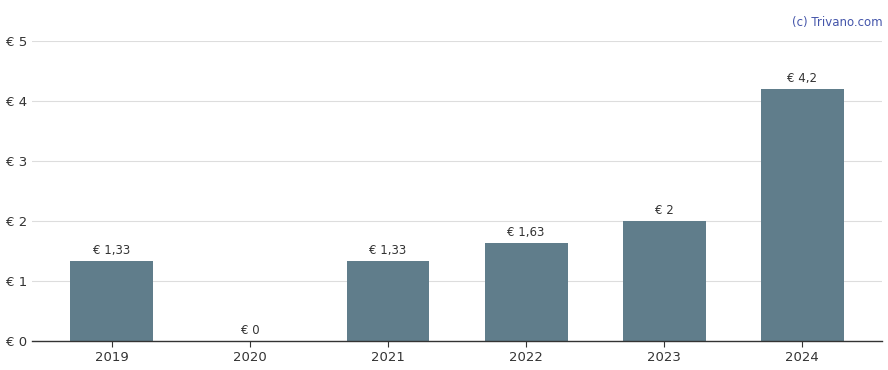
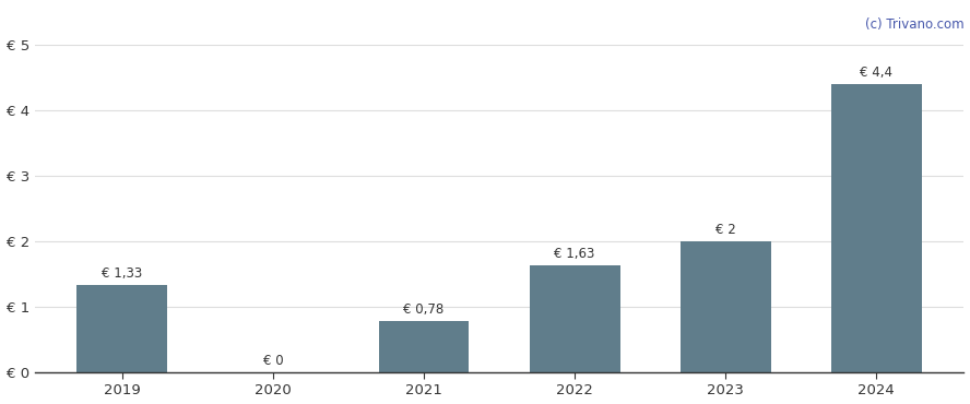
2021: 1,33 -> 0,78
2024: 4,2 -> 4,4
